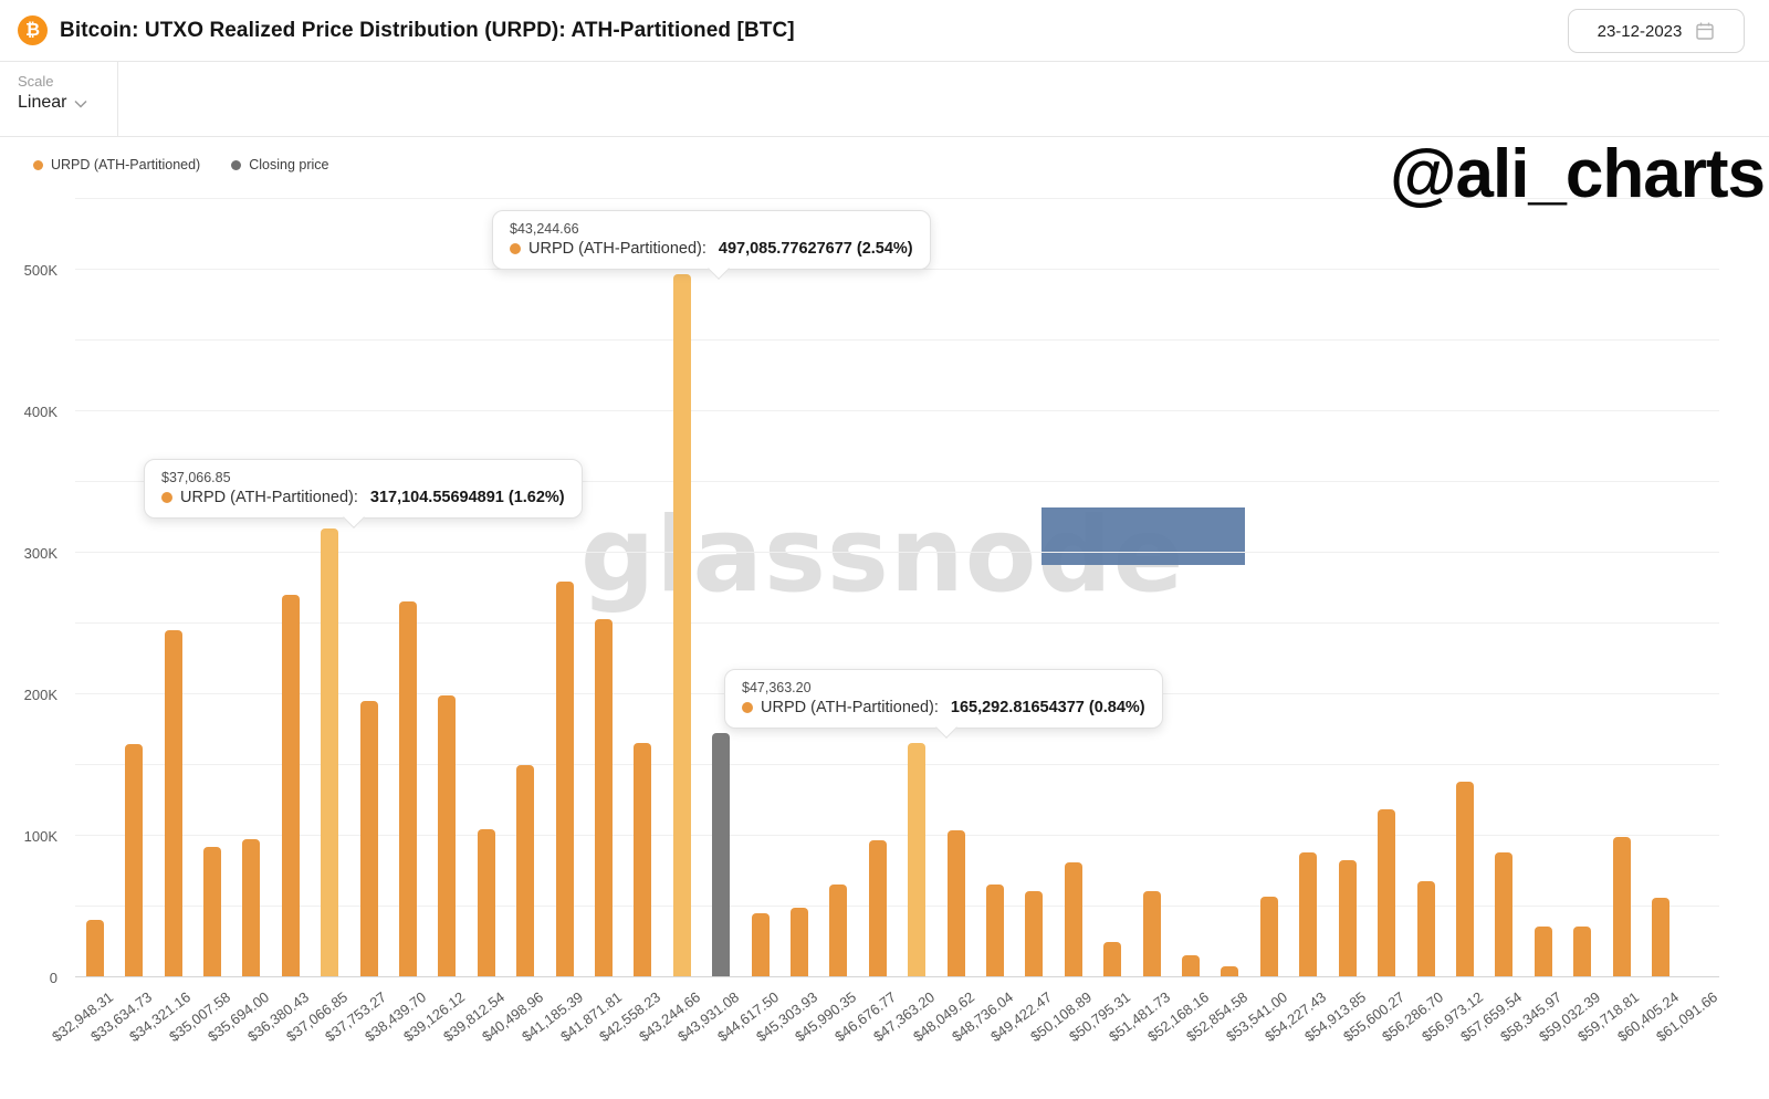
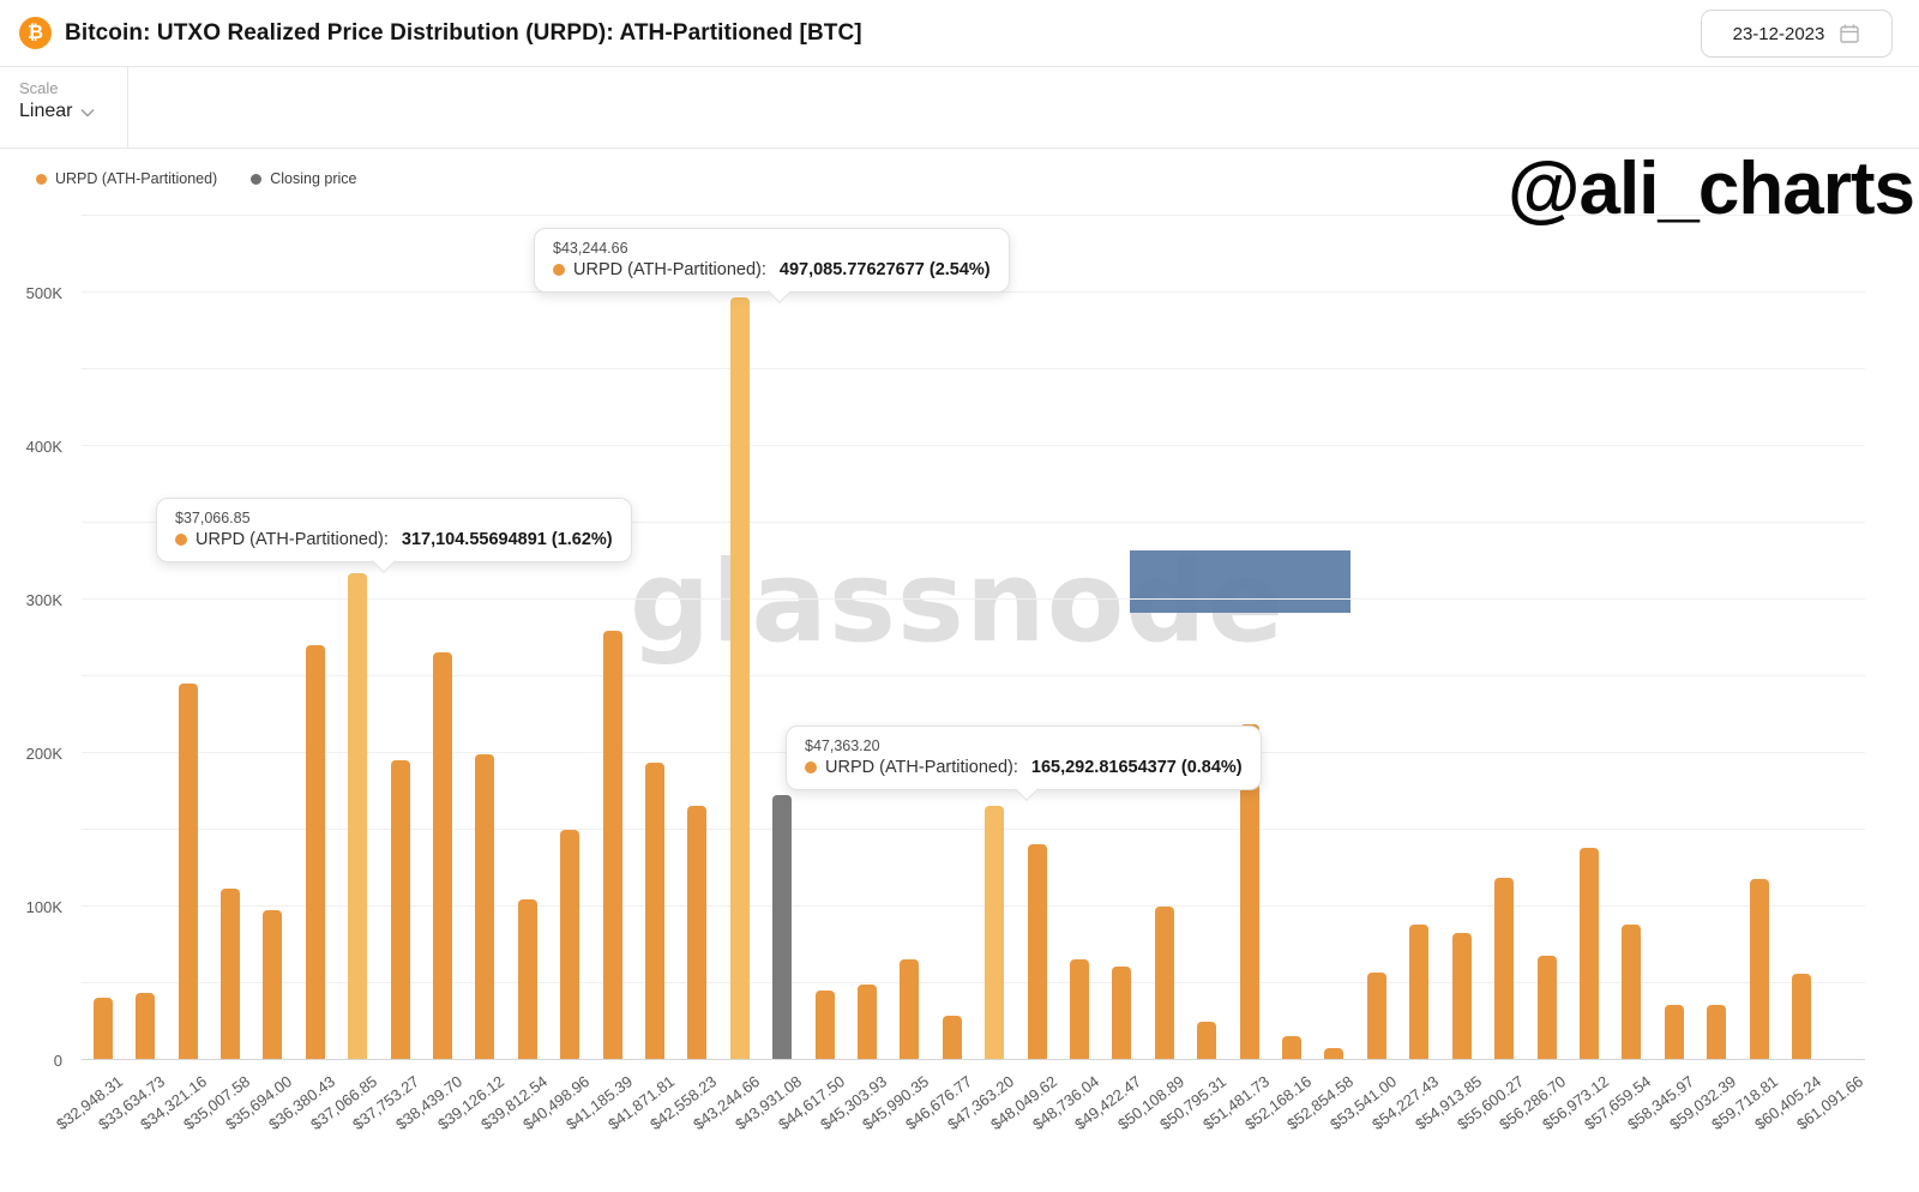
$33,634.73: 165K -> 44K
$35,007.58: 92K -> 112K
$41,871.81: 253K -> 194K
$46,676.77: 97K -> 29K
$48,049.62: 104K -> 141K
$50,108.89: 81K -> 100K
$51,481.73: 61K -> 219K
$59,718.81: 99K -> 118K
